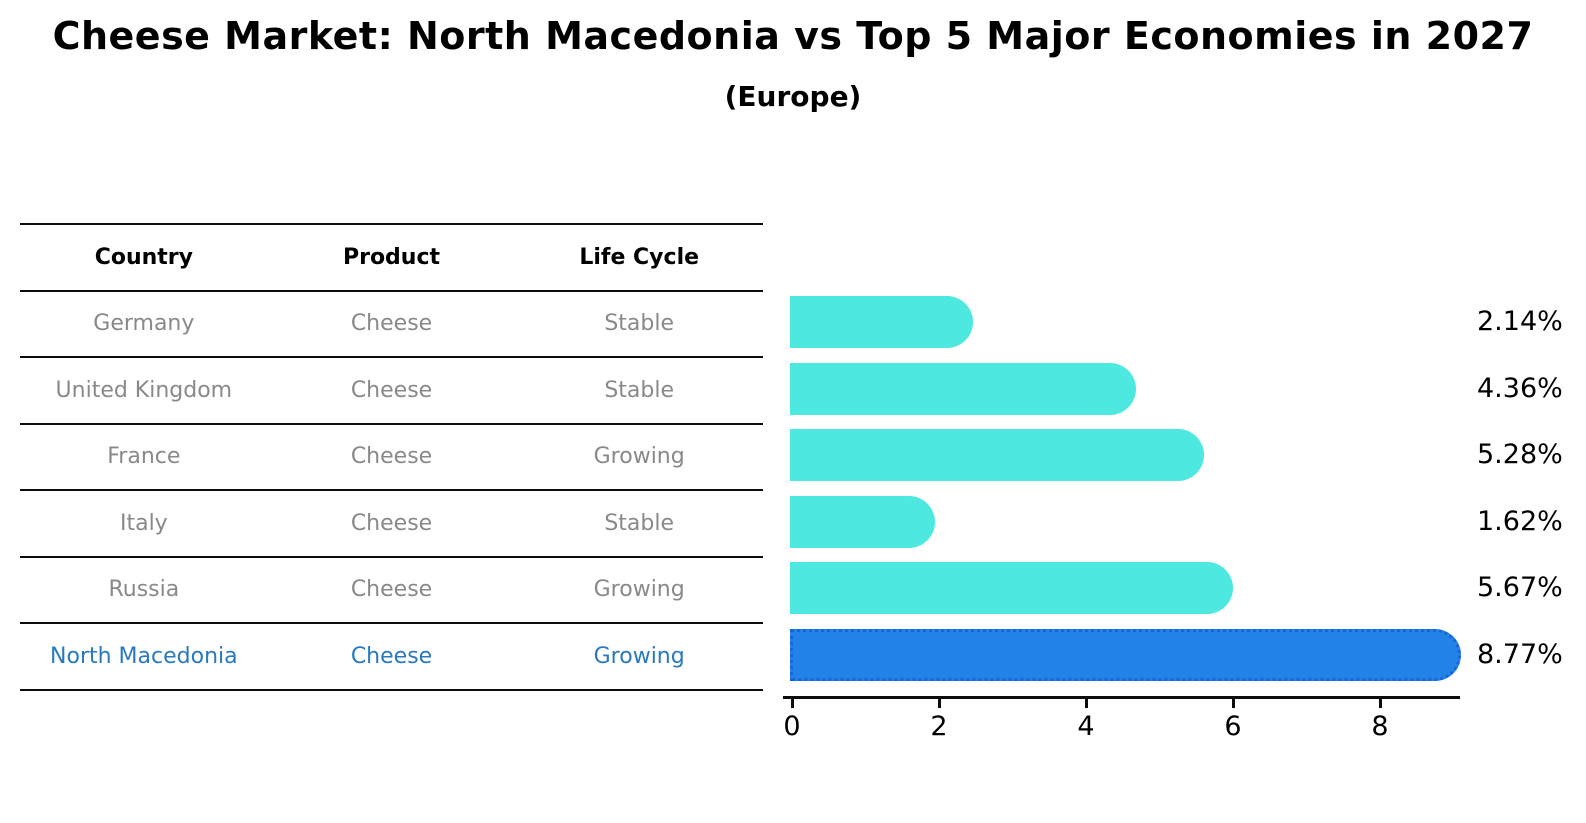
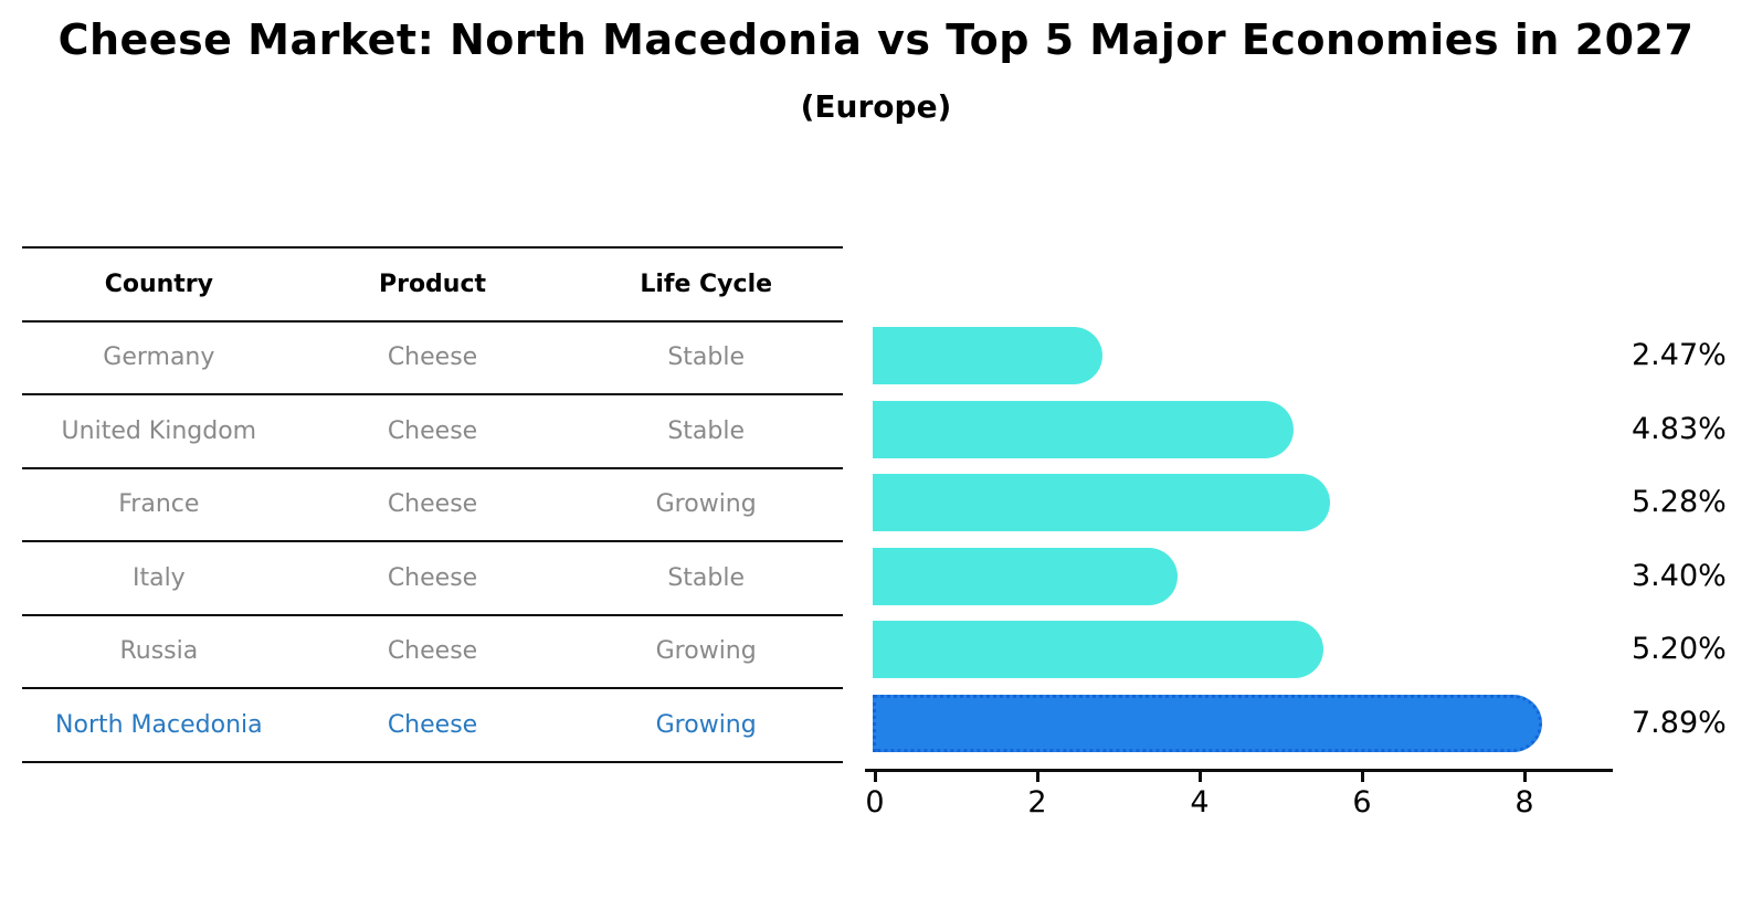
Germany: 2.14% -> 2.47%
United Kingdom: 4.36% -> 4.83%
Italy: 1.62% -> 3.40%
Russia: 5.67% -> 5.20%
North Macedonia: 8.77% -> 7.89%
